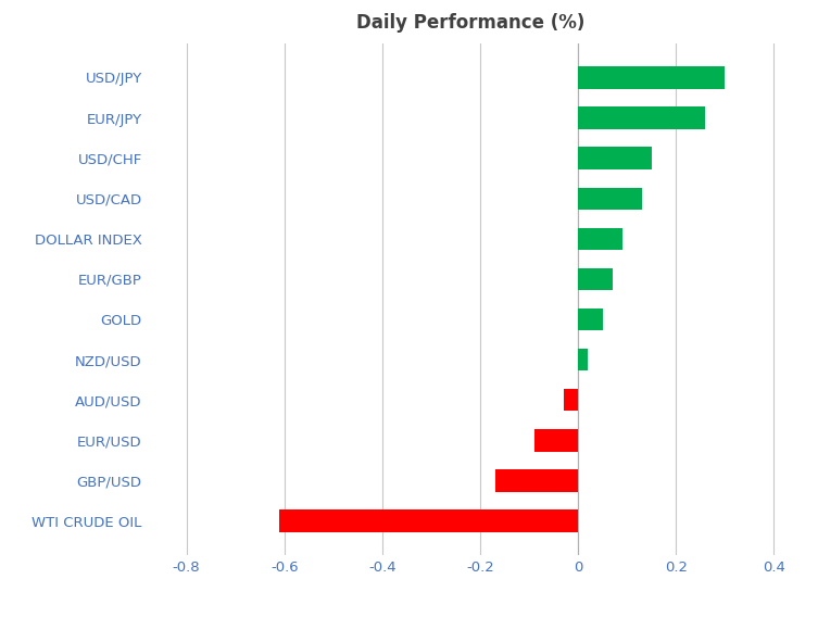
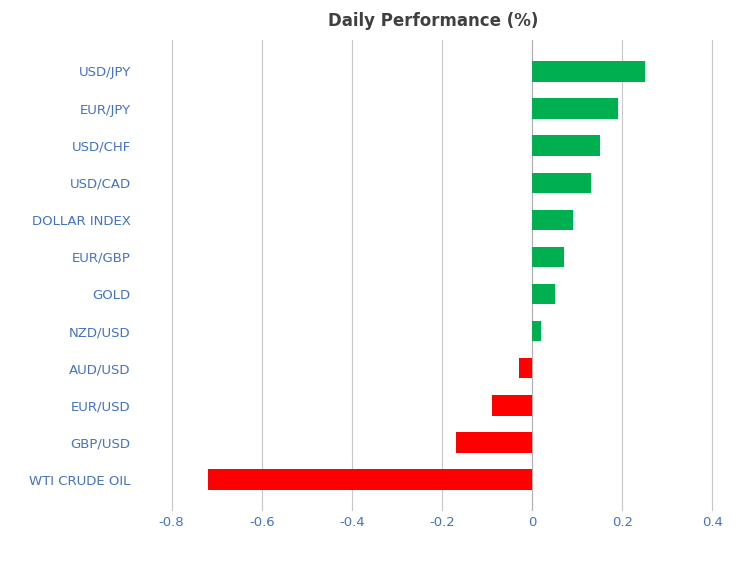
USD/JPY: 0.30 -> 0.25
EUR/JPY: 0.26 -> 0.19
WTI CRUDE OIL: -0.61 -> -0.72
